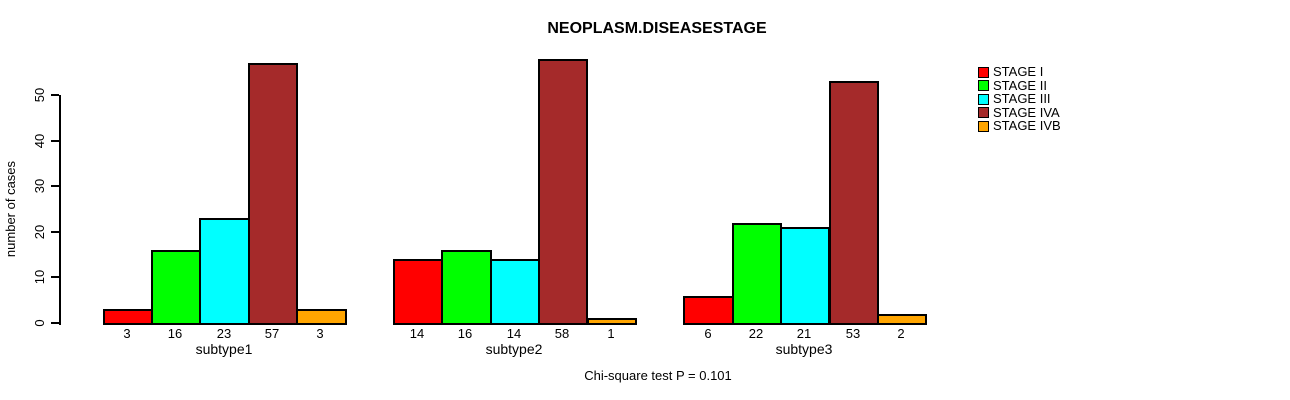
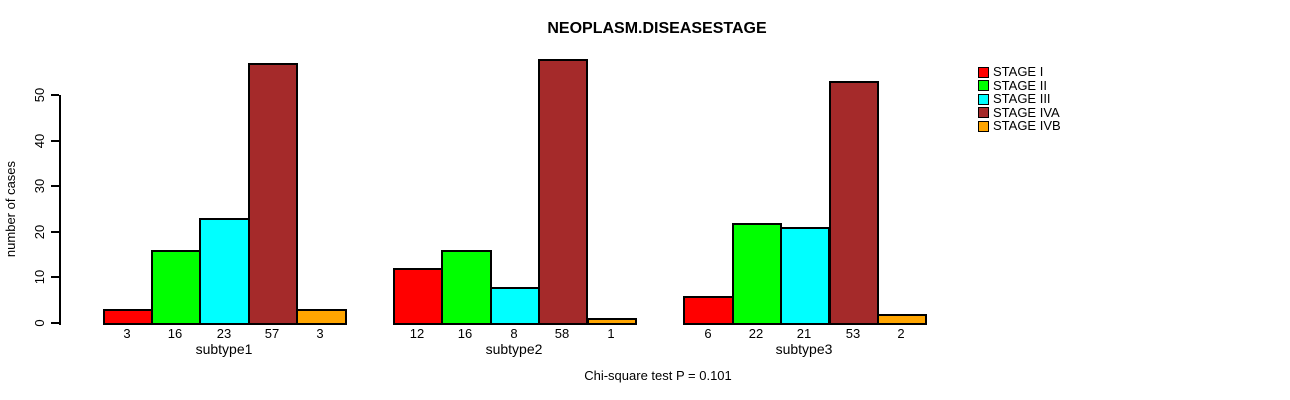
STAGE I/subtype2: 14 -> 12
STAGE III/subtype2: 14 -> 8
